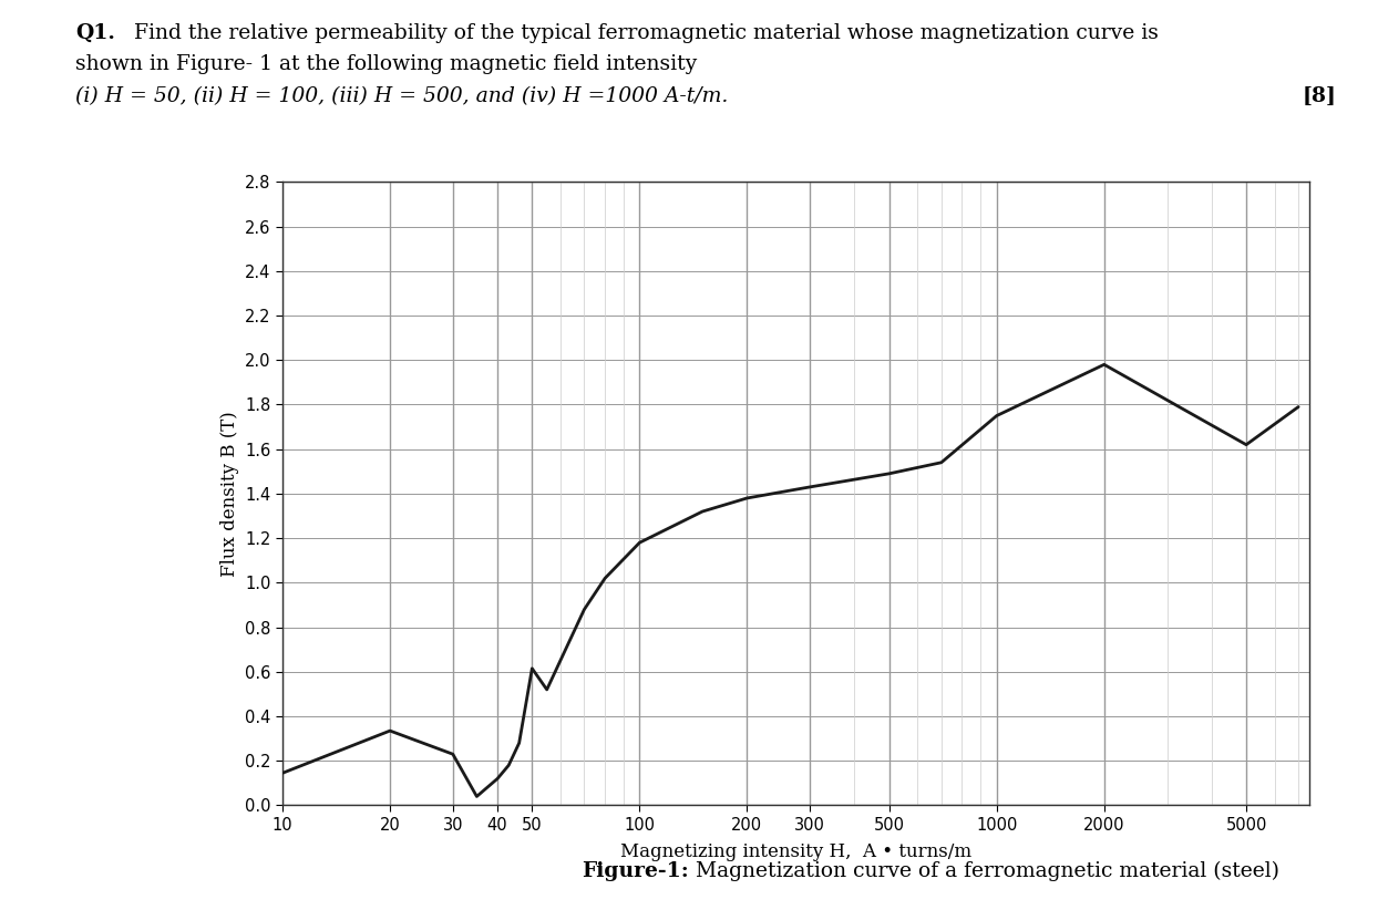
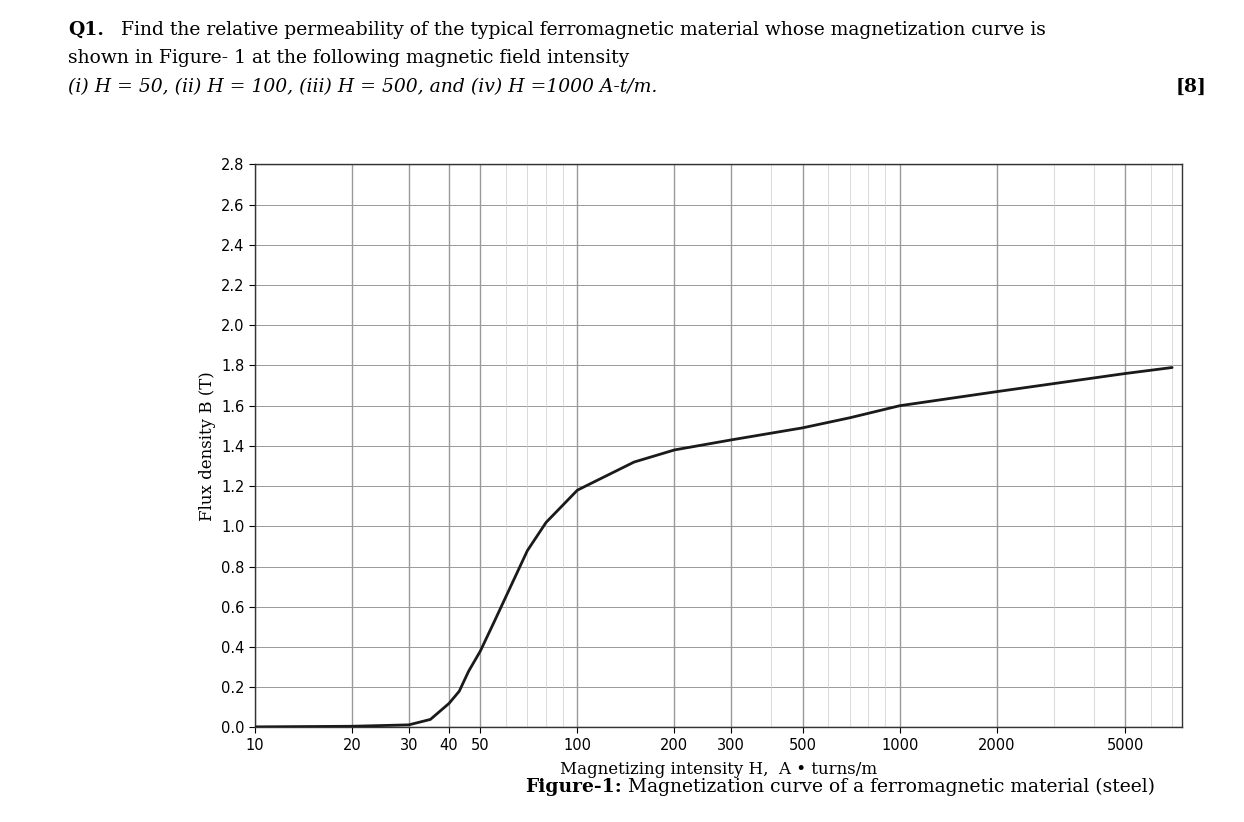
10: 0.145 -> 0.003
20: 0.335 -> 0.006
30: 0.230 -> 0.013
50: 0.615 -> 0.380
1000: 1.750 -> 1.600
2000: 1.980 -> 1.670
5000: 1.620 -> 1.760
